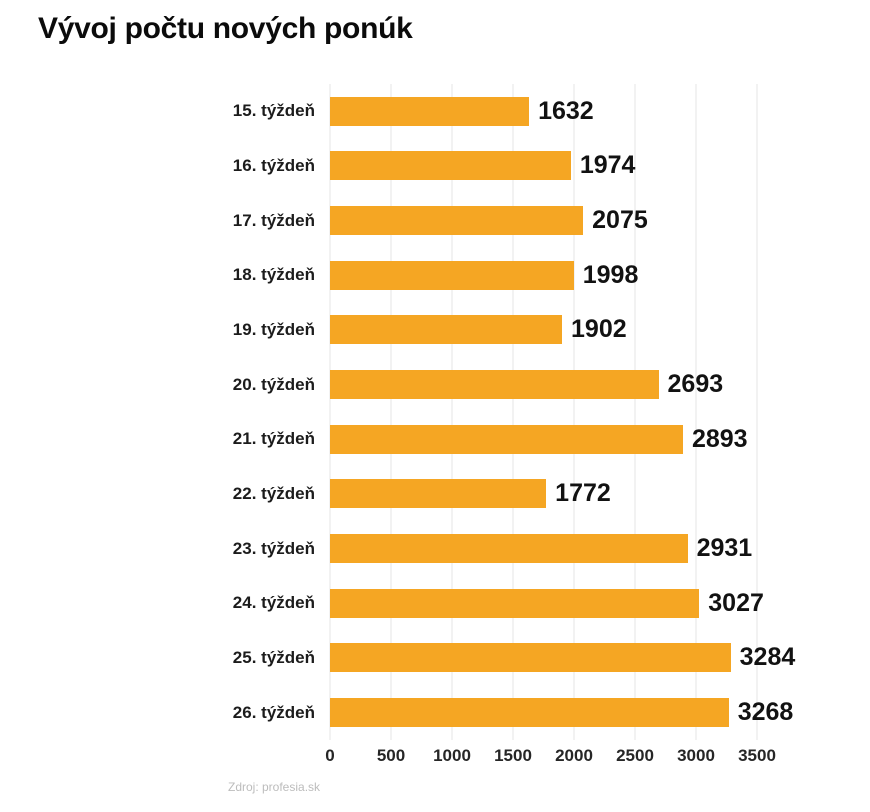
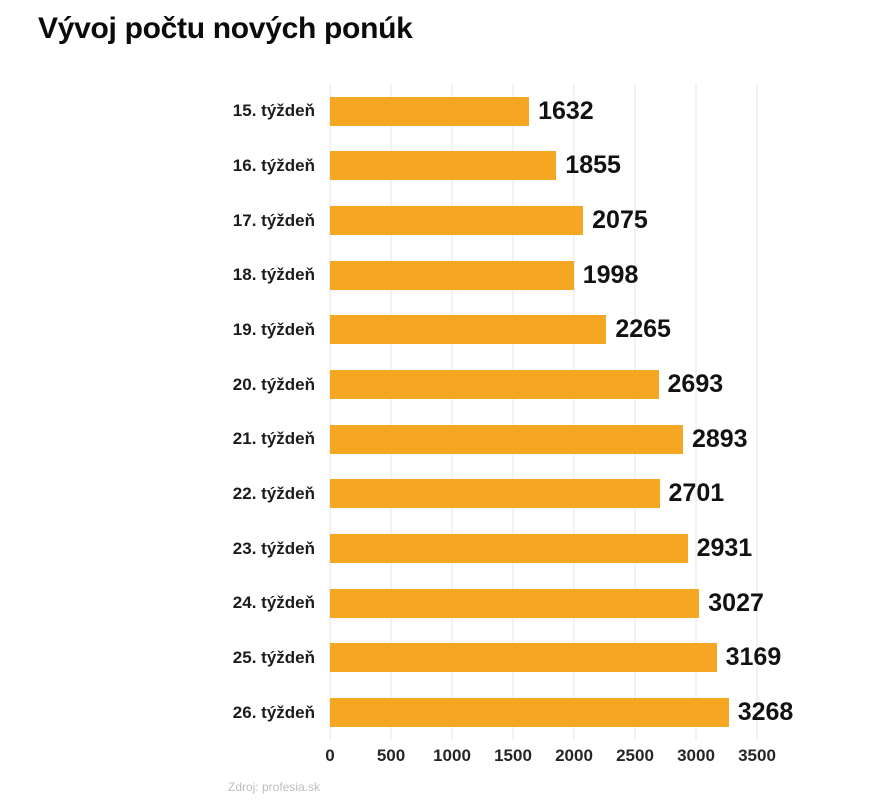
16. týždeň: 1974 -> 1855
19. týždeň: 1902 -> 2265
22. týždeň: 1772 -> 2701
25. týždeň: 3284 -> 3169
